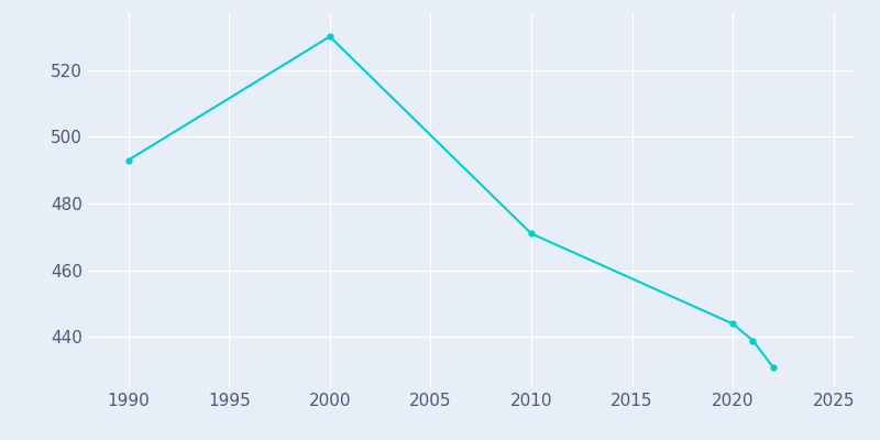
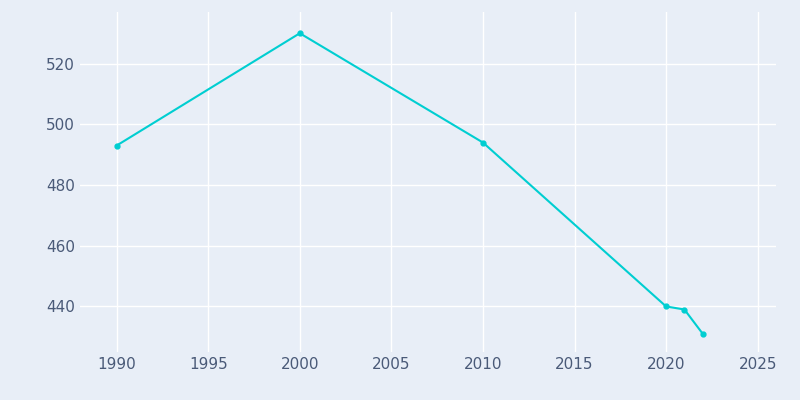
2010: 471 -> 494
2020: 444 -> 440
